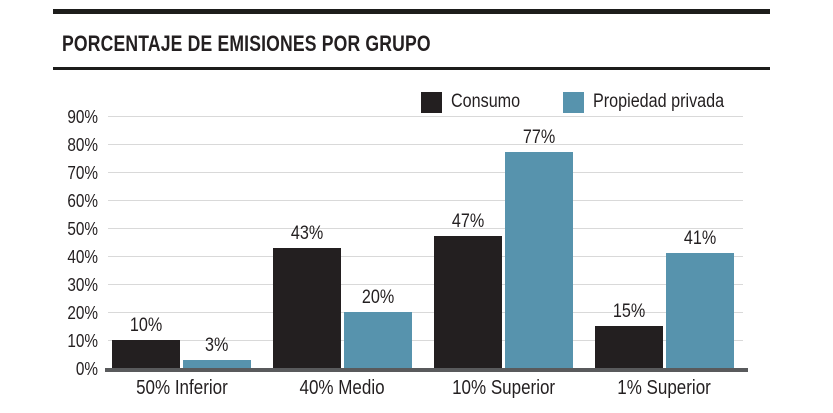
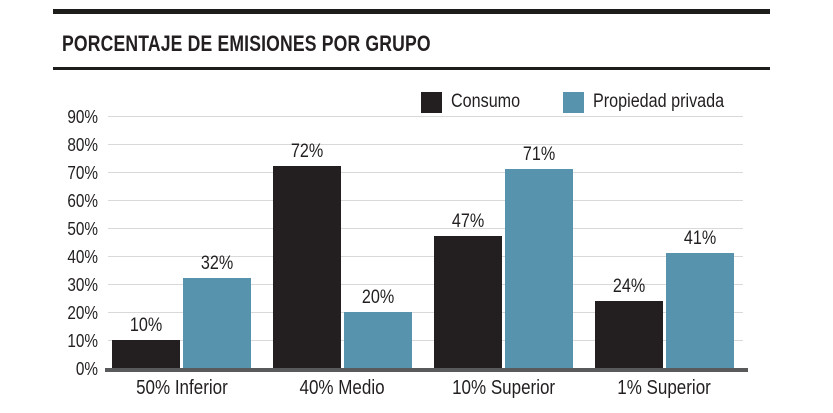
Propiedad privada/50% Inferior: 3% -> 32%
Consumo/40% Medio: 43% -> 72%
Propiedad privada/10% Superior: 77% -> 71%
Consumo/1% Superior: 15% -> 24%
